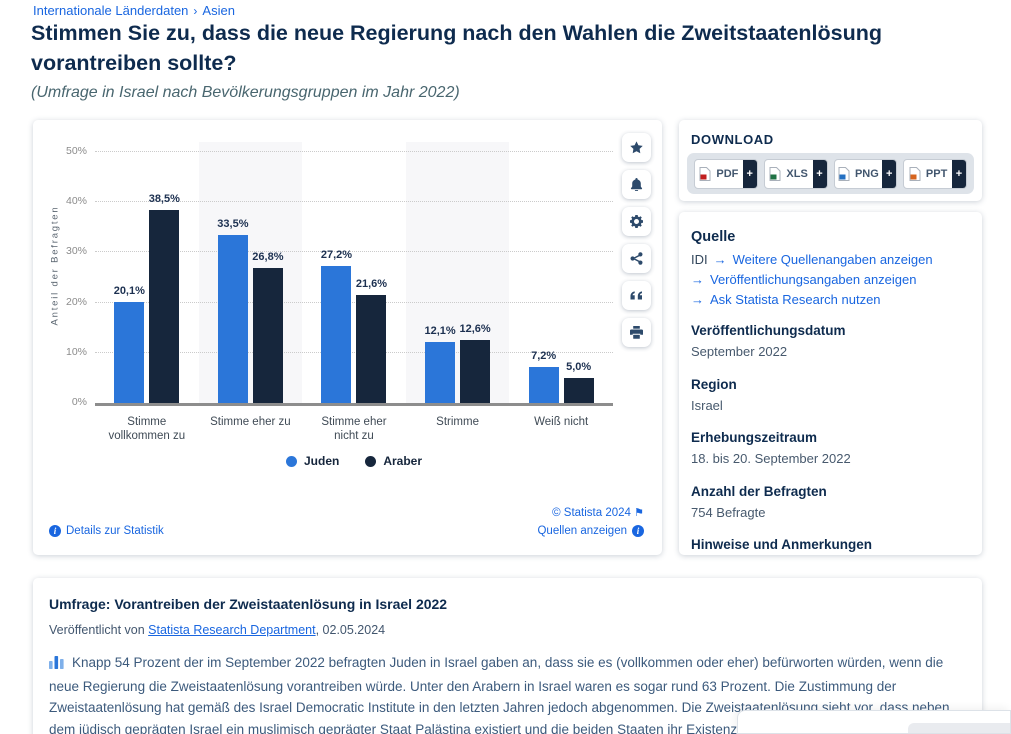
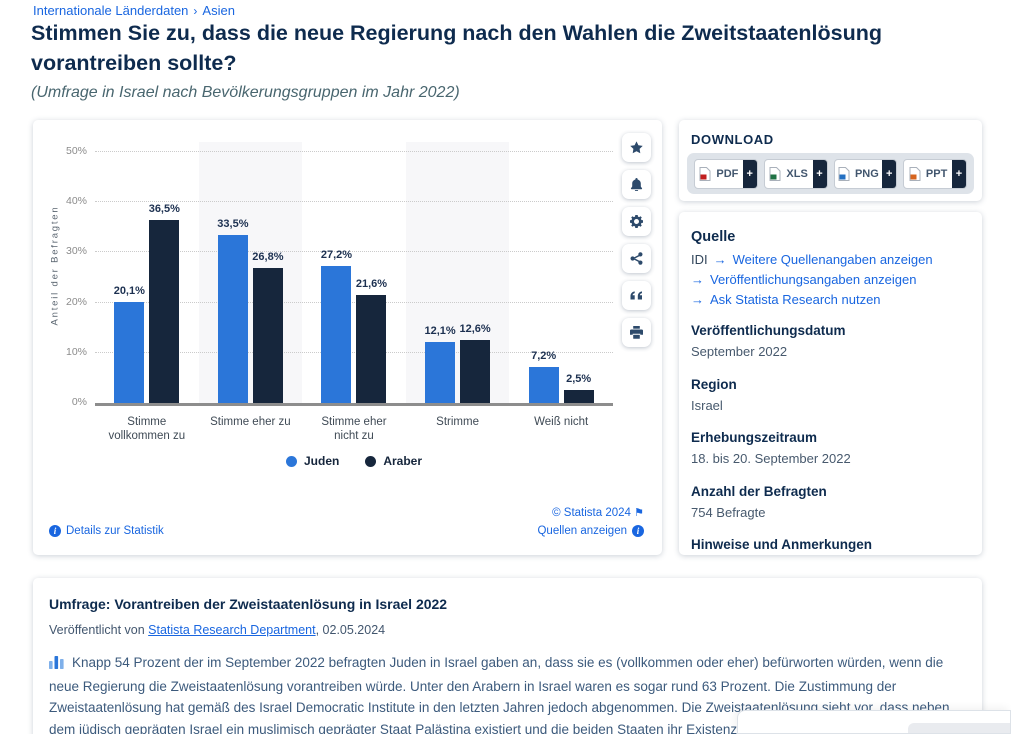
Araber/Stimme vollkommen zu: 38,5% -> 36,5%
Araber/Weiß nicht: 5,0% -> 2,5%
